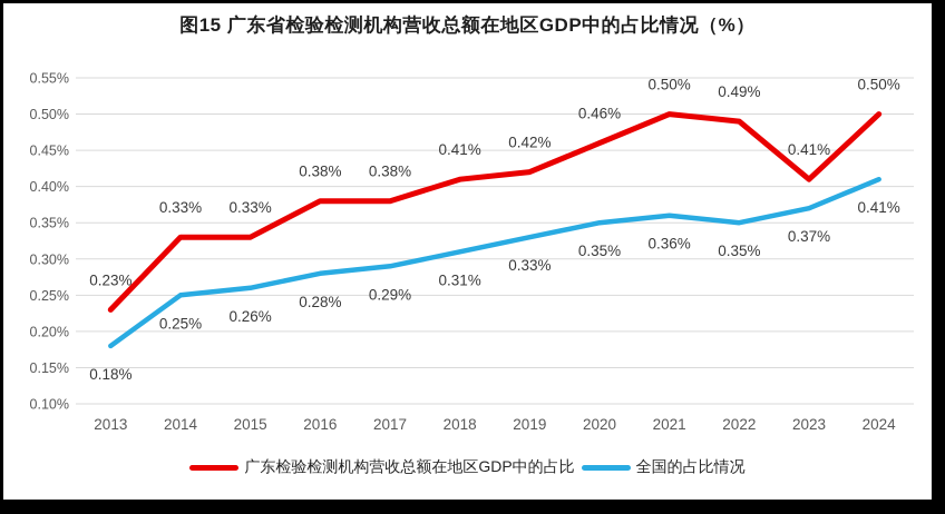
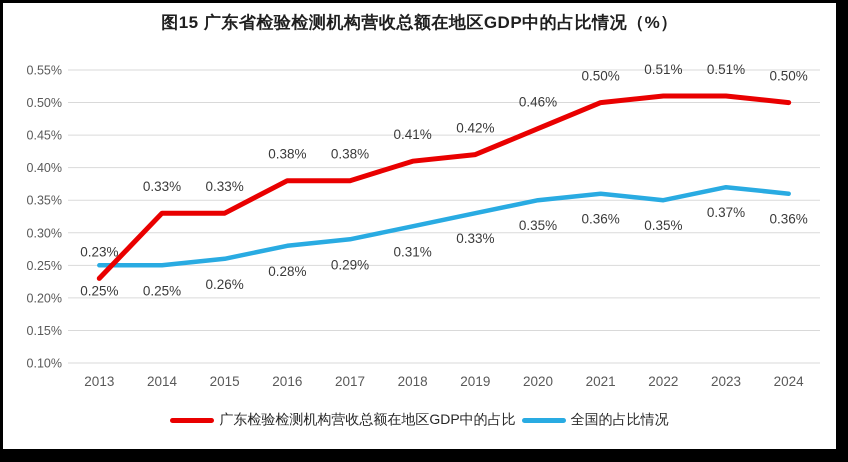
全国的占比情况/2013: 0.18% -> 0.25%
广东检验检测机构营收总额在地区GDP中的占比/2022: 0.49% -> 0.51%
广东检验检测机构营收总额在地区GDP中的占比/2023: 0.41% -> 0.51%
全国的占比情况/2024: 0.41% -> 0.36%
